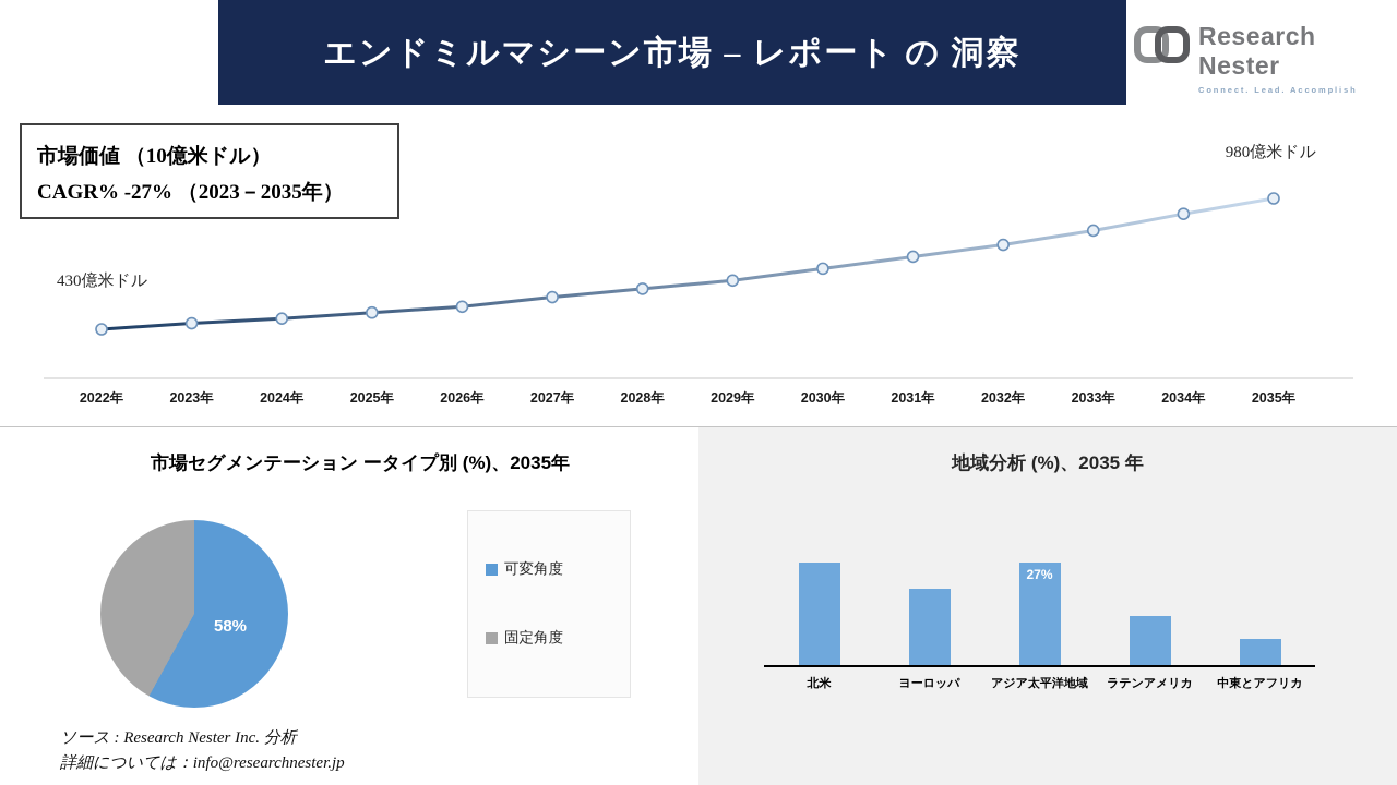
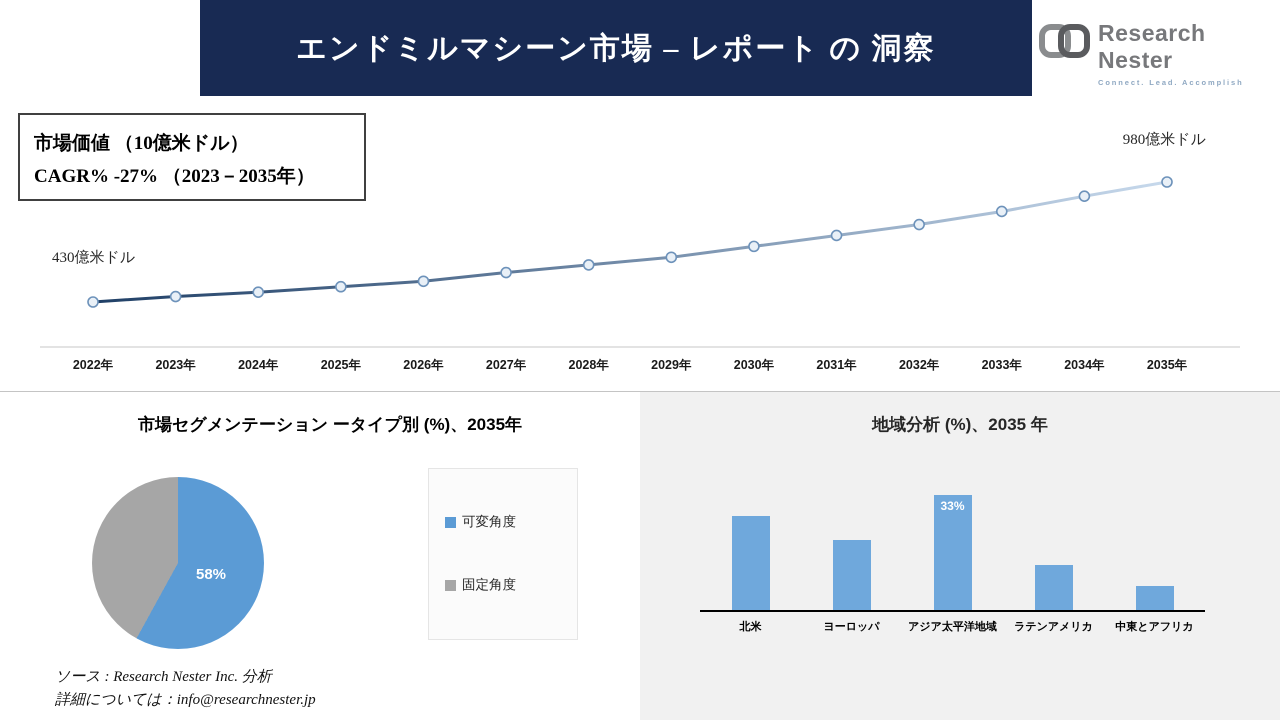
地域分析 (%)、2035 年/アジア太平洋地域: 27% -> 33%
